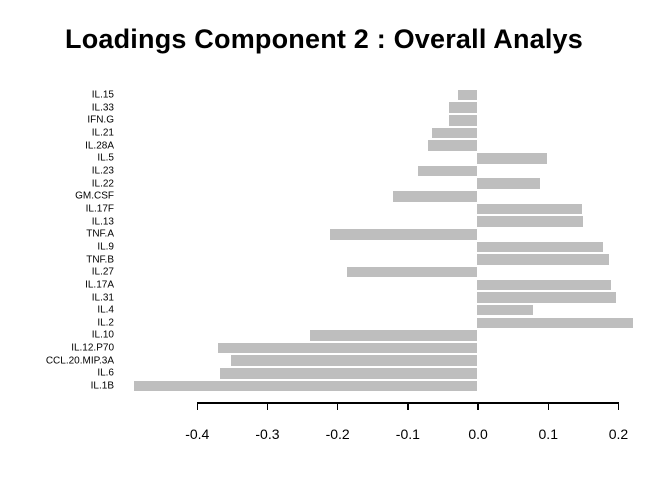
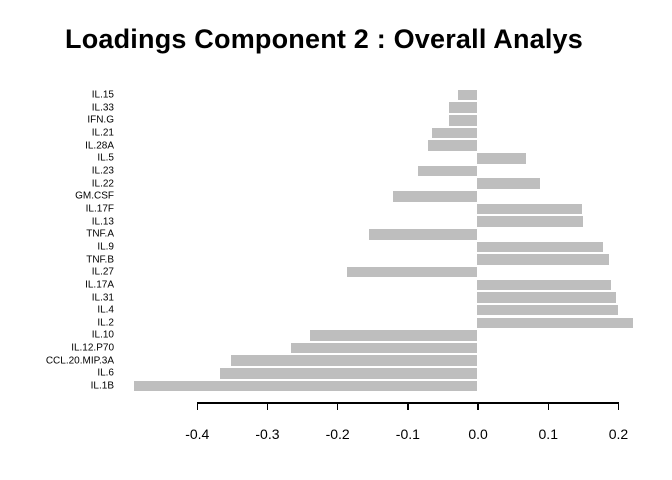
IL.5: 0.10 -> 0.07
TNF.A: -0.21 -> -0.15
IL.4: 0.08 -> 0.20
IL.12.P70: -0.37 -> -0.27
